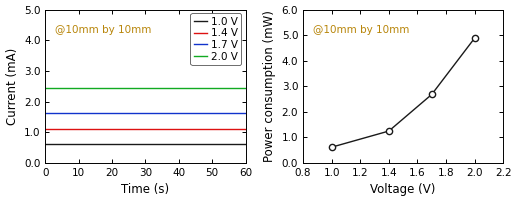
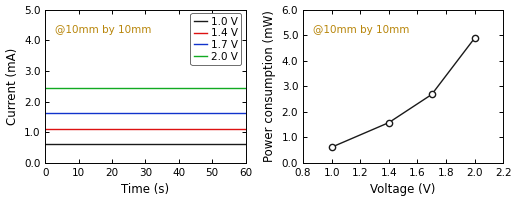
1.4: 1.25 -> 1.58
